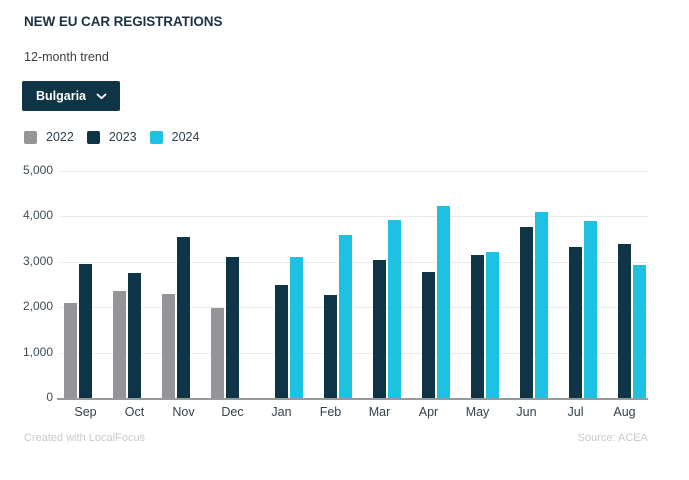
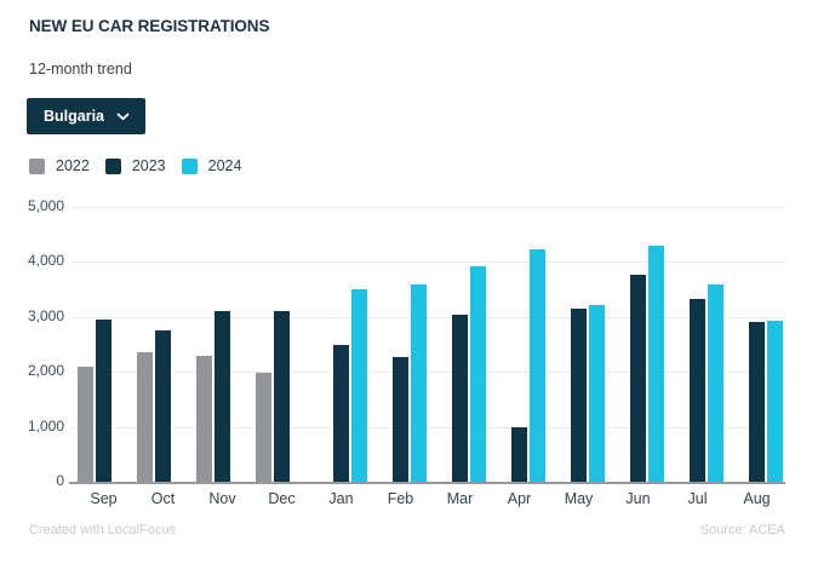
2023/Nov: 3600 -> 3100
2024/Jan: 3100 -> 3500
2023/Apr: 2800 -> 1000
2024/Jun: 4100 -> 4300
2024/Jul: 3900 -> 3600
2023/Aug: 3400 -> 2900
